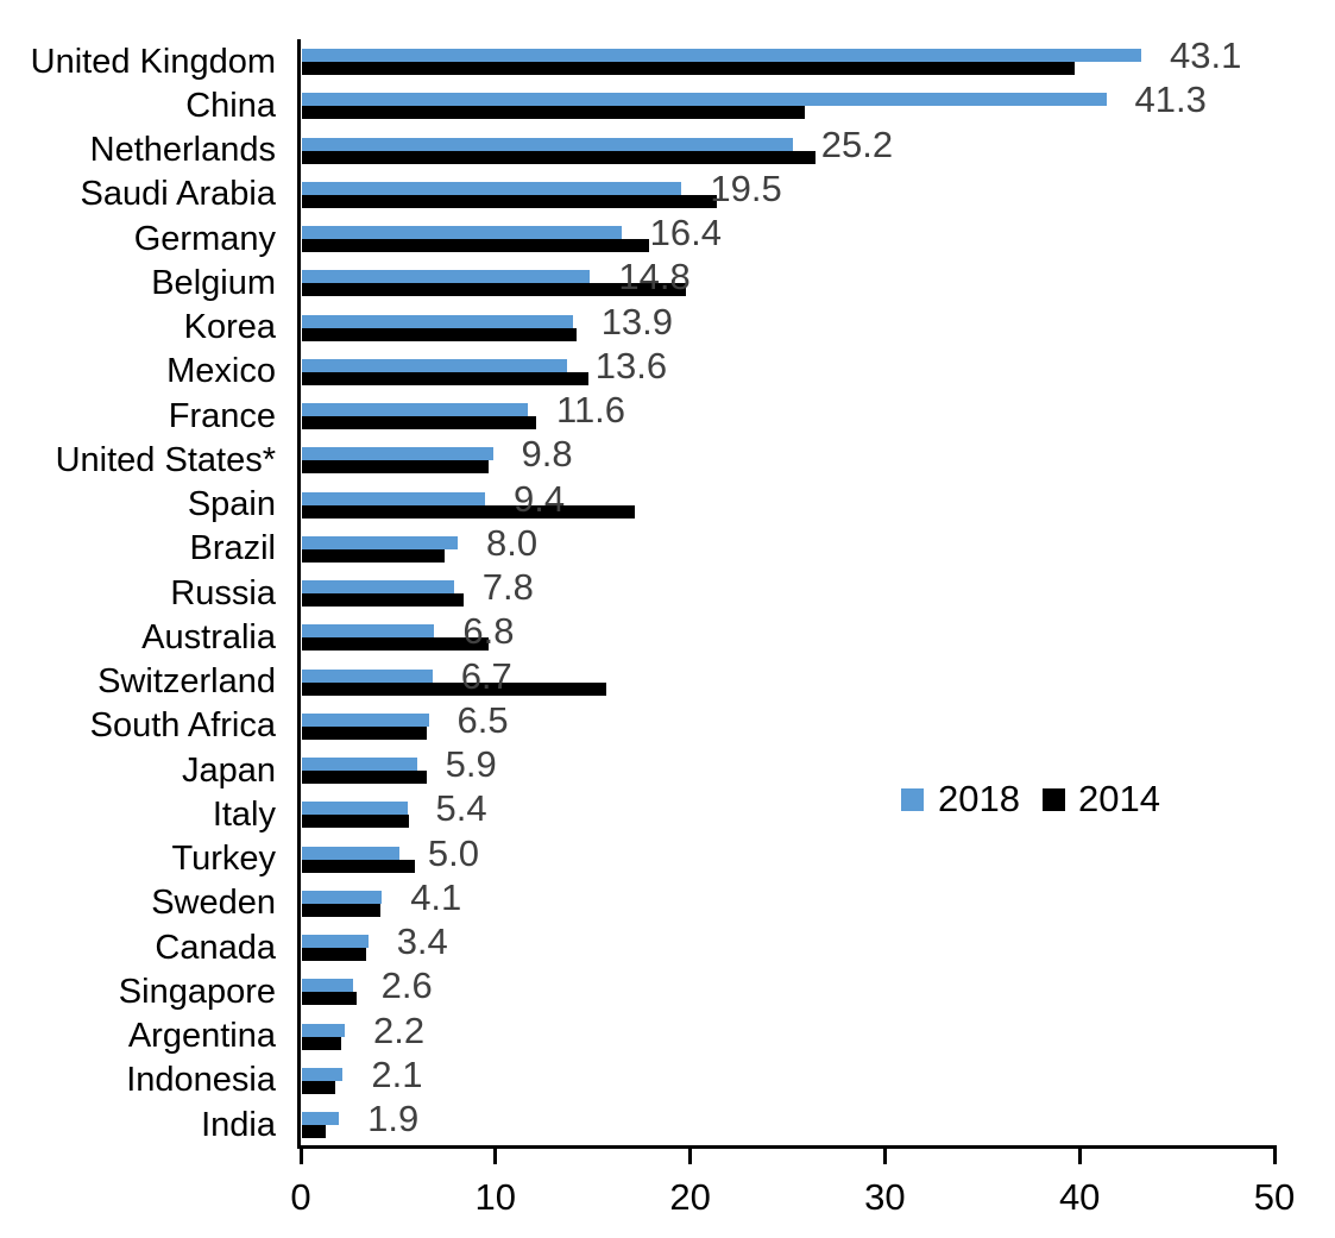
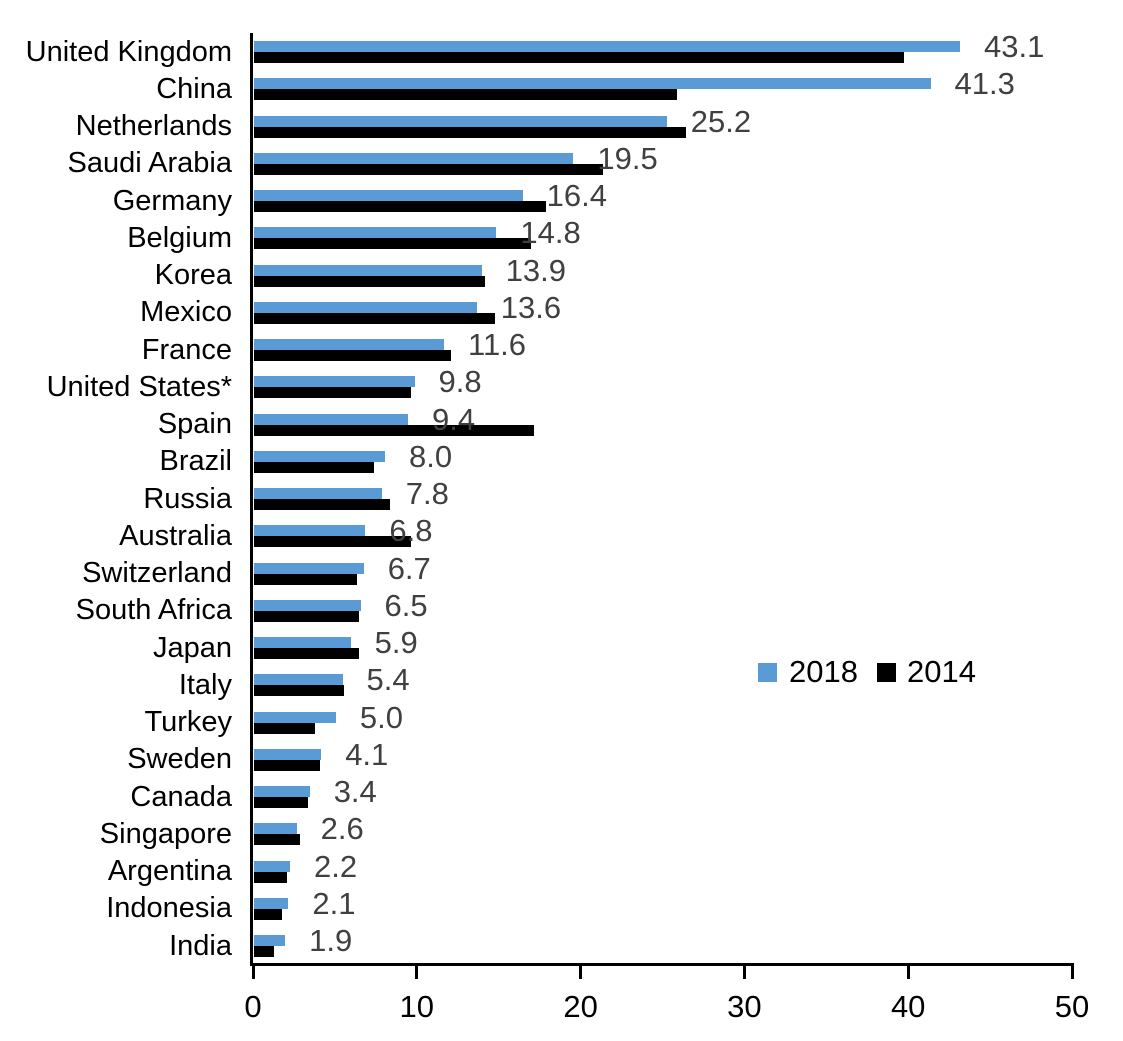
2014/Belgium: 19.7 -> 16.9
2014/Switzerland: 15.6 -> 6.3
2014/Turkey: 5.8 -> 3.7
